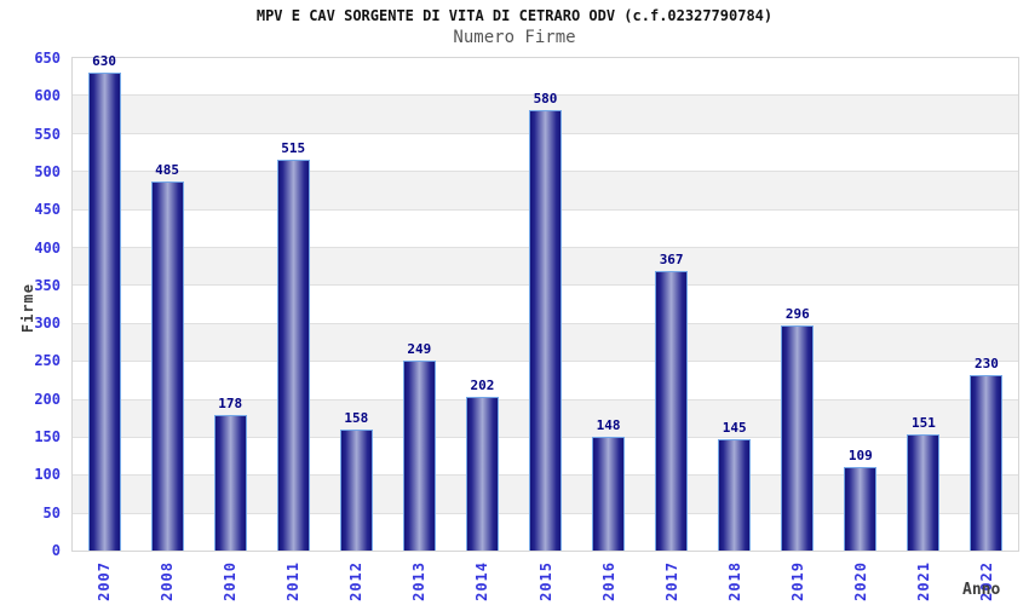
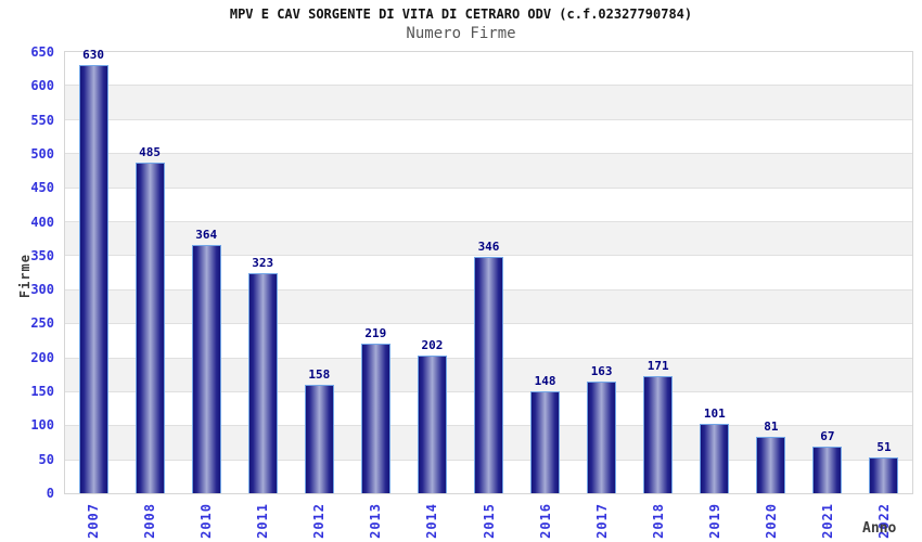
2010: 178 -> 364
2011: 515 -> 323
2013: 249 -> 219
2015: 580 -> 346
2017: 367 -> 163
2018: 145 -> 171
2019: 296 -> 101
2020: 109 -> 81
2021: 151 -> 67
2022: 230 -> 51
